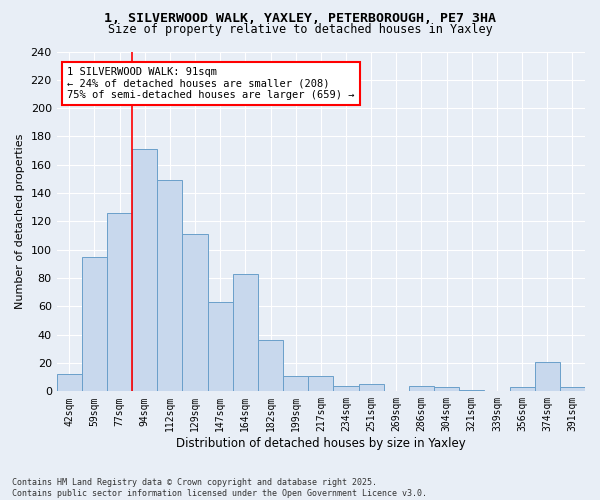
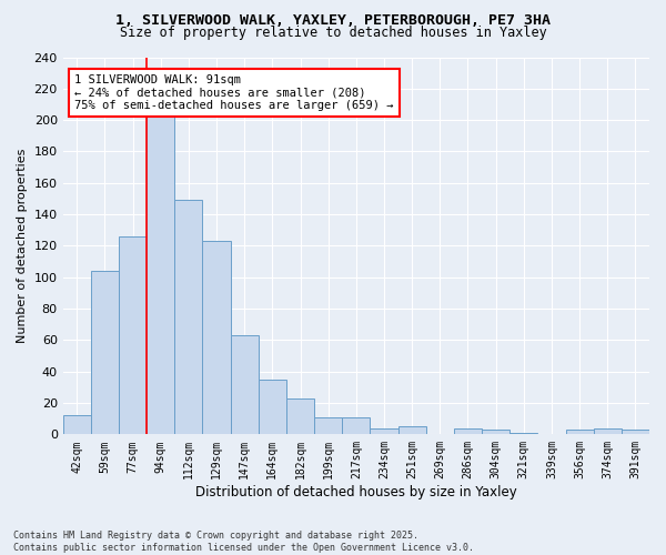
59sqm: 95 -> 104
94sqm: 171 -> 204
129sqm: 111 -> 123
164sqm: 83 -> 35
182sqm: 36 -> 23
374sqm: 21 -> 4
